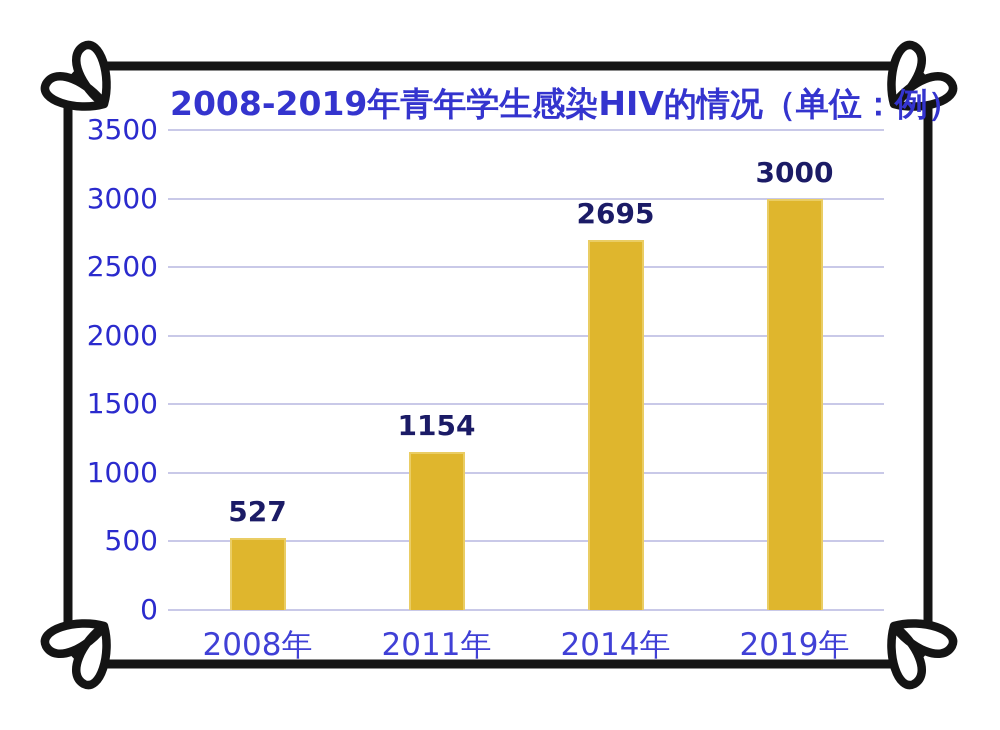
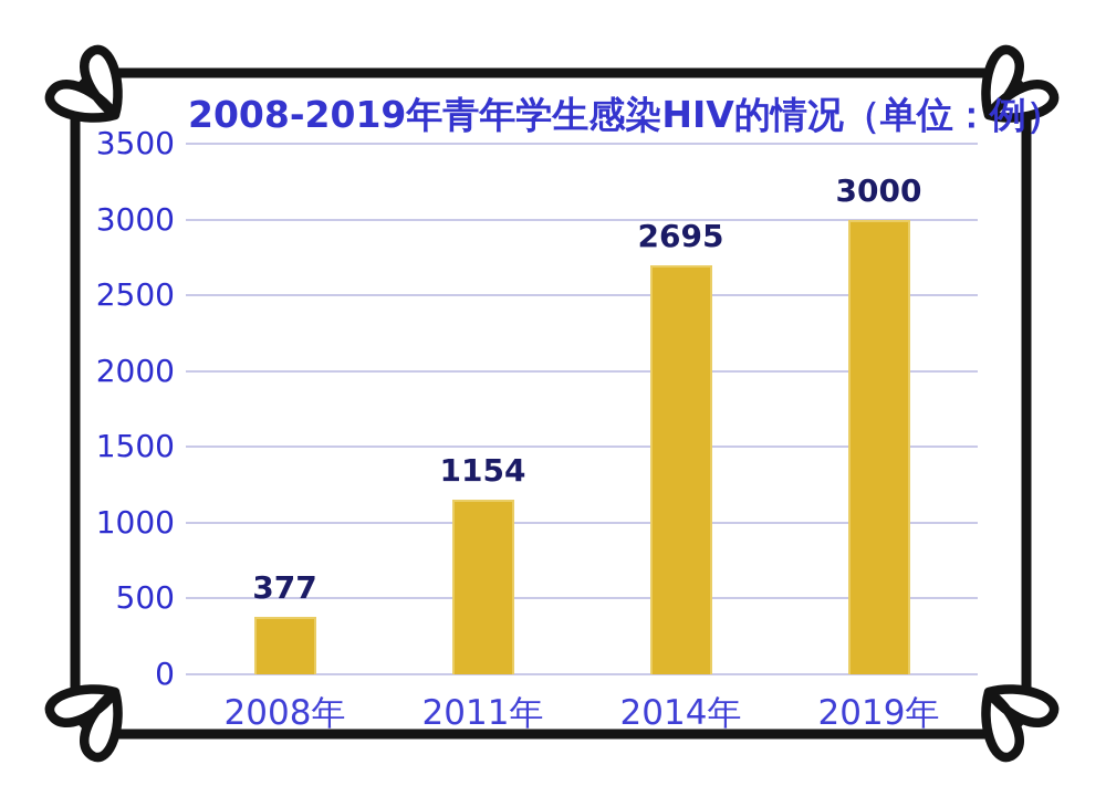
2008年: 527 -> 377
